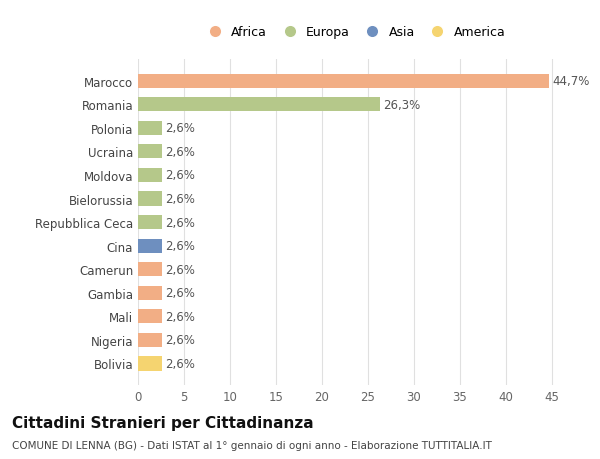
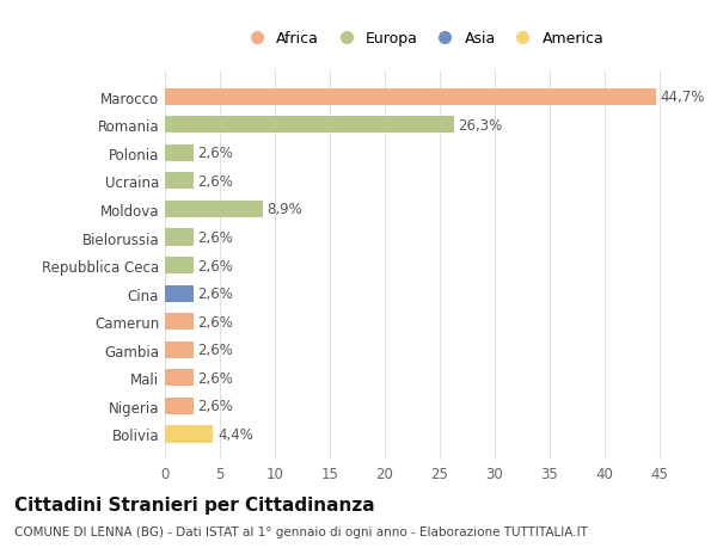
Moldova: 2,6% -> 8,9%
Bolivia: 2,6% -> 4,4%
